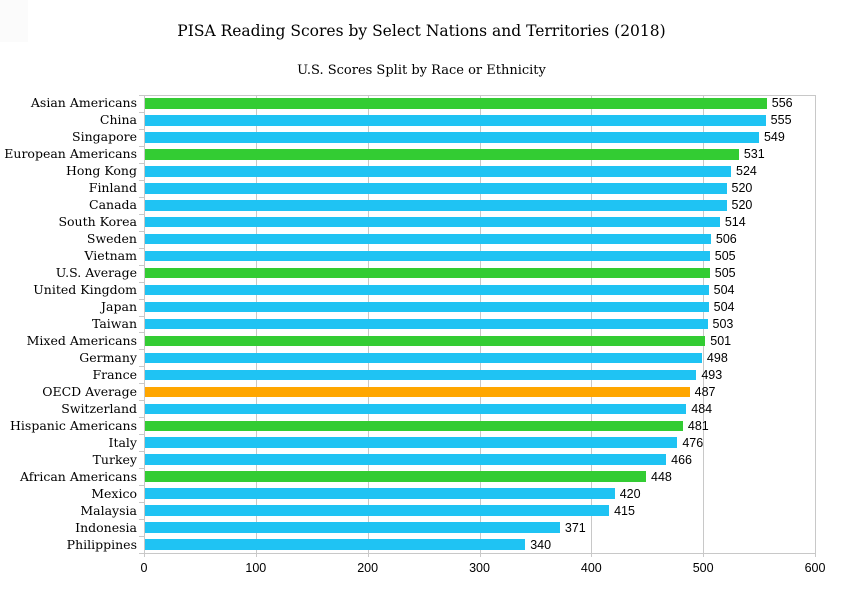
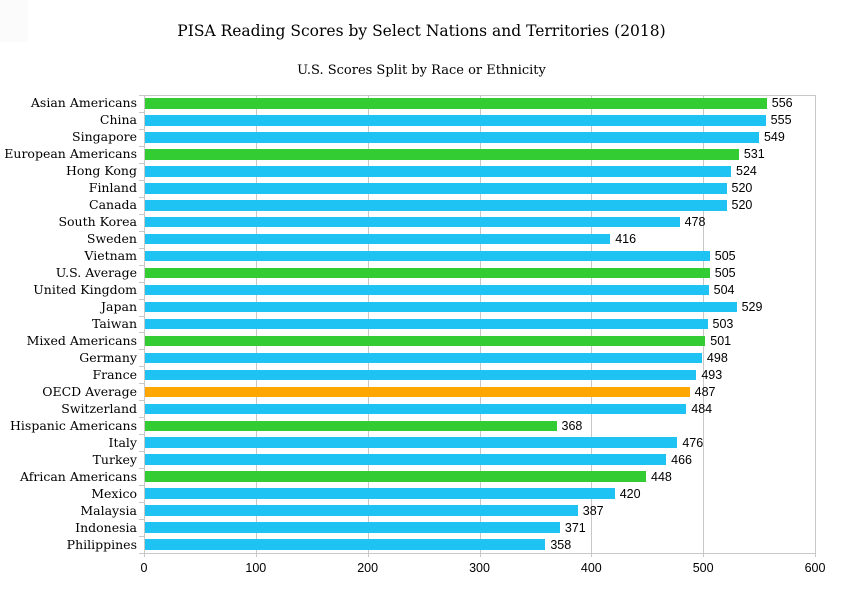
South Korea: 514 -> 478
Sweden: 506 -> 416
Japan: 504 -> 529
Hispanic Americans: 481 -> 368
Malaysia: 415 -> 387
Philippines: 340 -> 358
